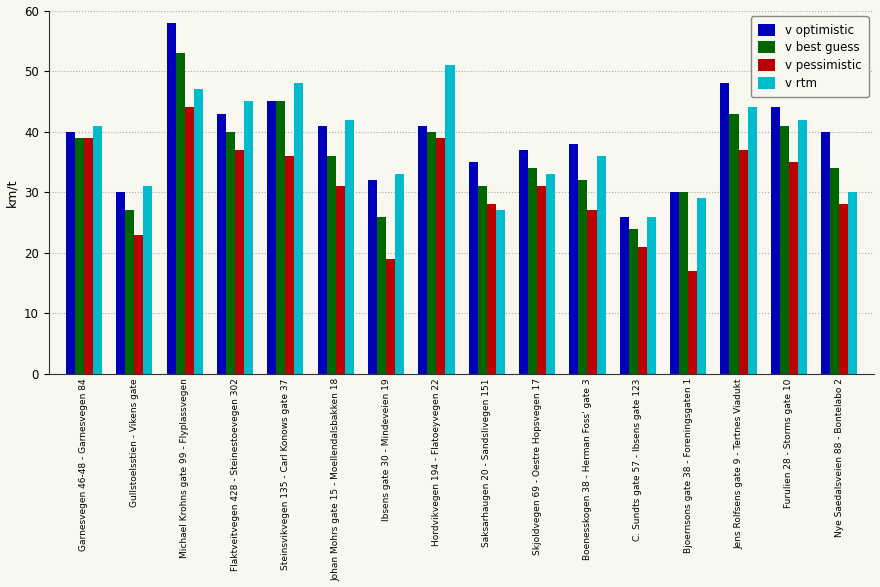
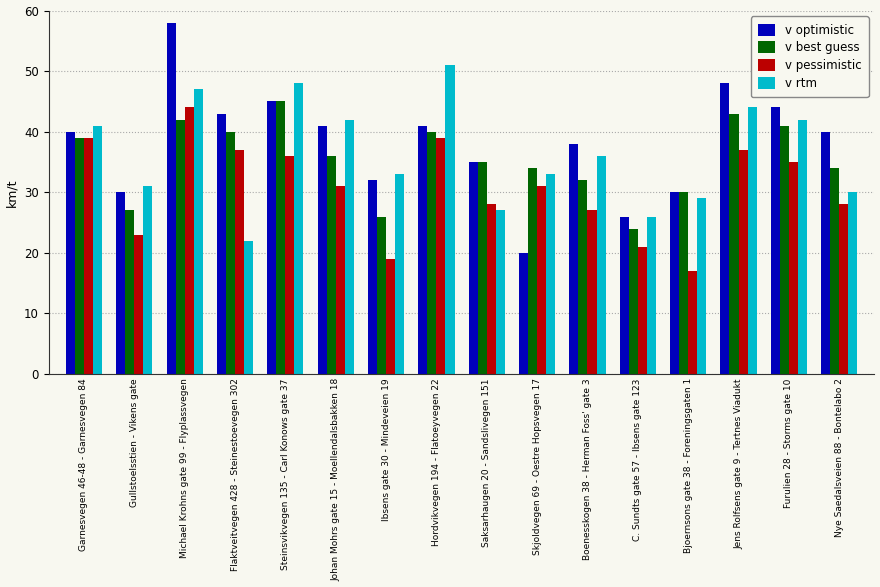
v best guess/Michael Krohns gate 99 - Flyplassvegen: 53 -> 42
v rtm/Flaktveitvegen 428 - Steinestoevegen 302: 45 -> 22
v best guess/Saksarhaugen 20 - Sandslivegen 151: 31 -> 35
v optimistic/Skjoldvegen 69 - Oestre Hopsvegen 17: 37 -> 20
